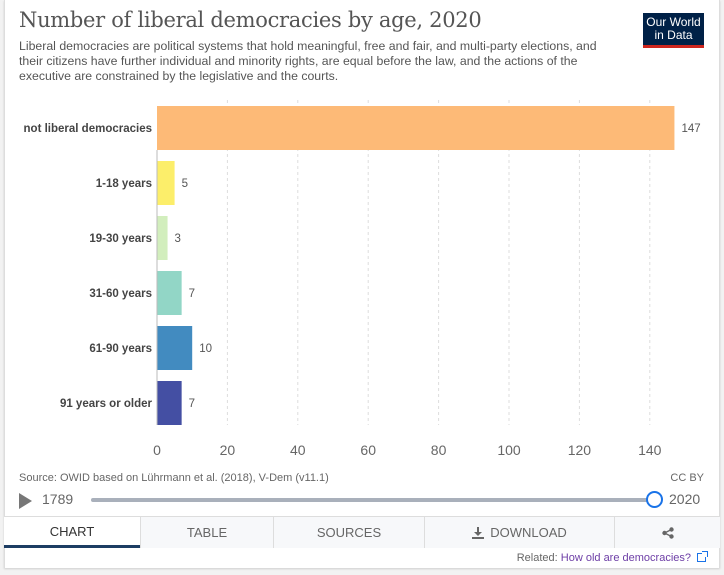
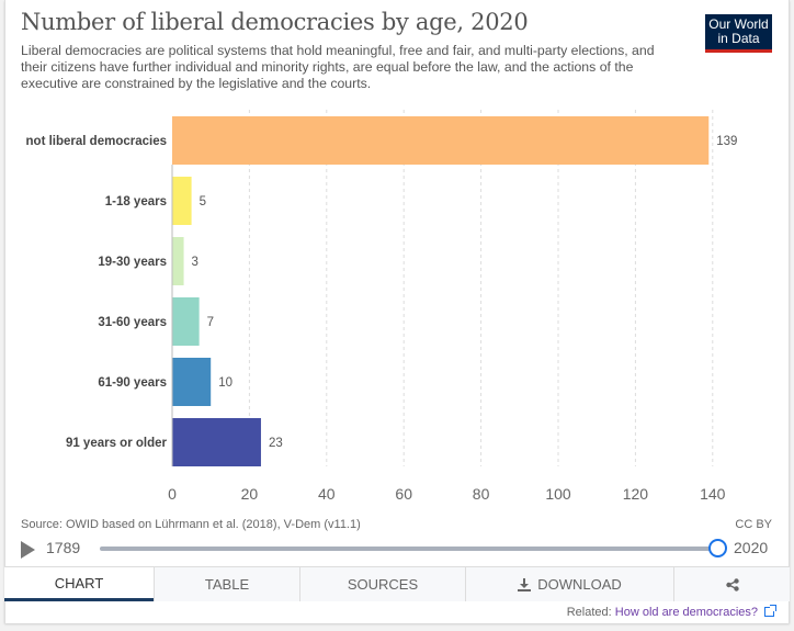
not liberal democracies: 147 -> 139
91 years or older: 7 -> 23
